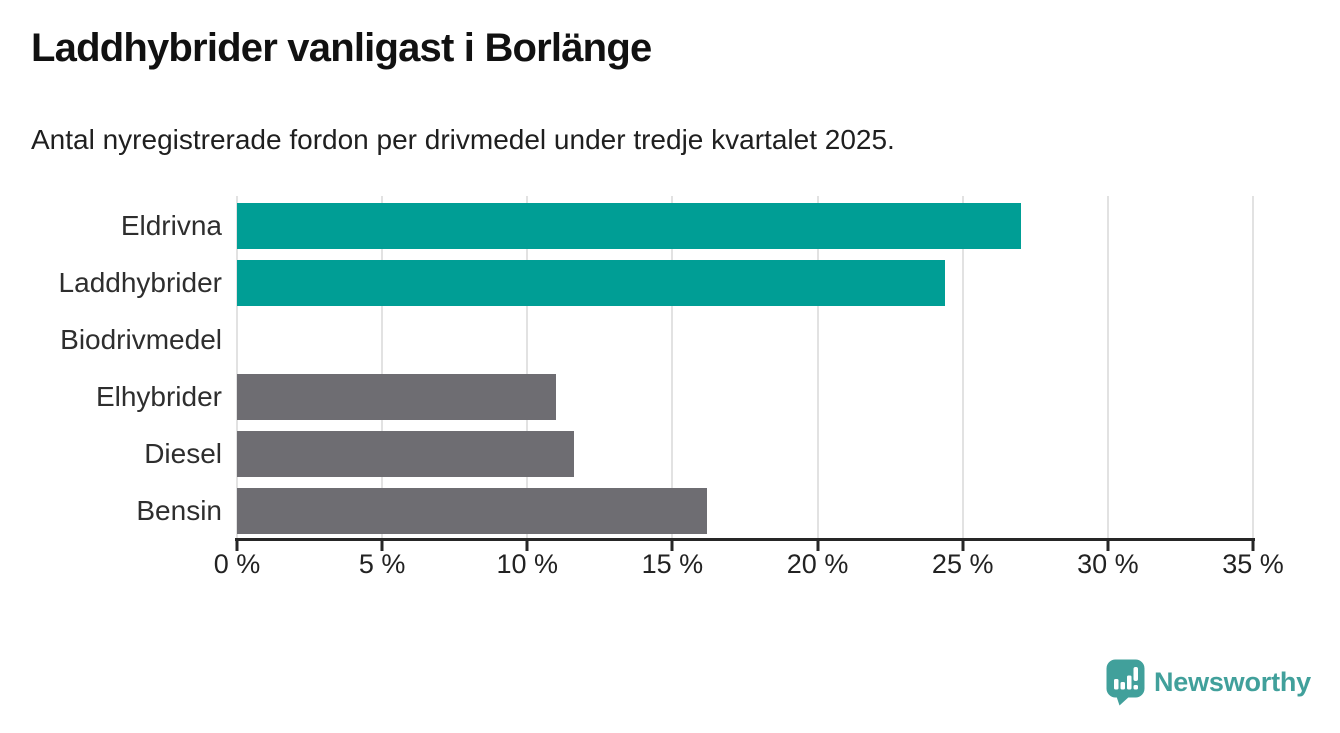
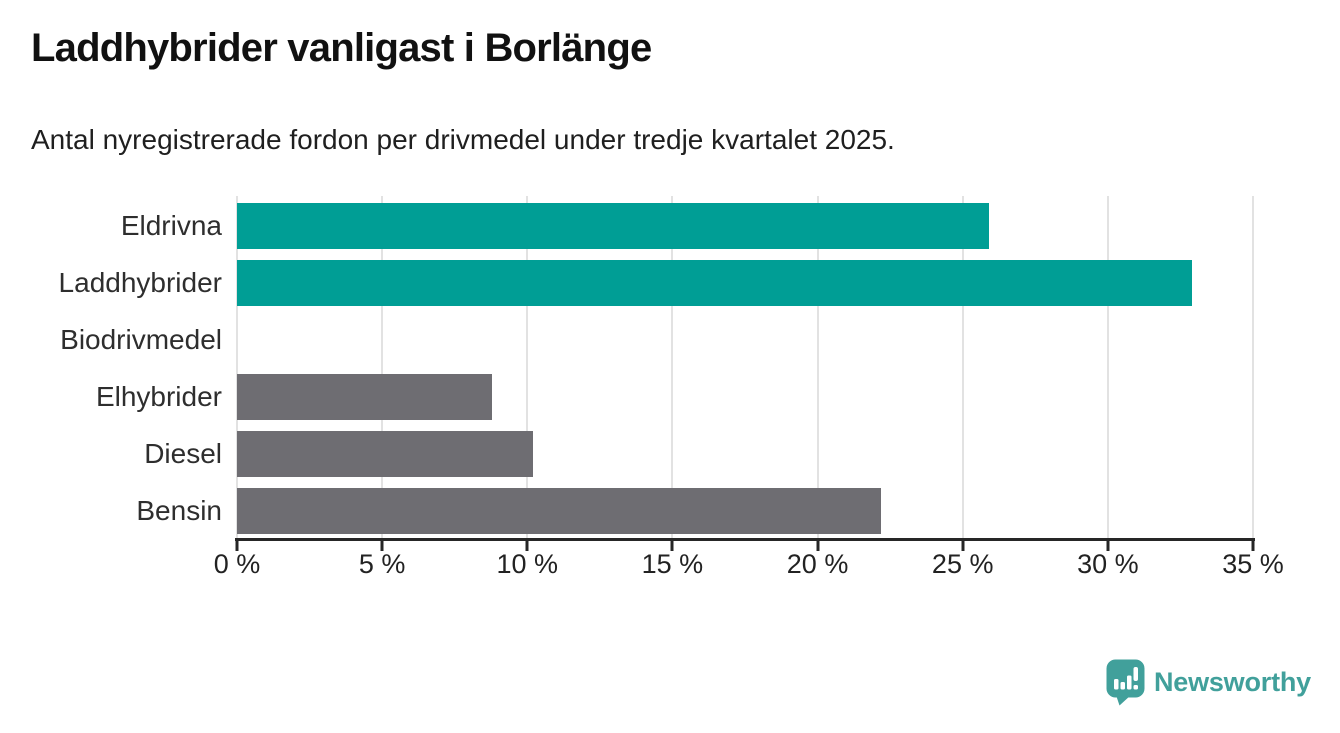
Eldrivna: 27.0% -> 25.9%
Laddhybrider: 24.4% -> 32.9%
Elhybrider: 11.0% -> 8.8%
Diesel: 11.6% -> 10.2%
Bensin: 16.2% -> 22.2%
